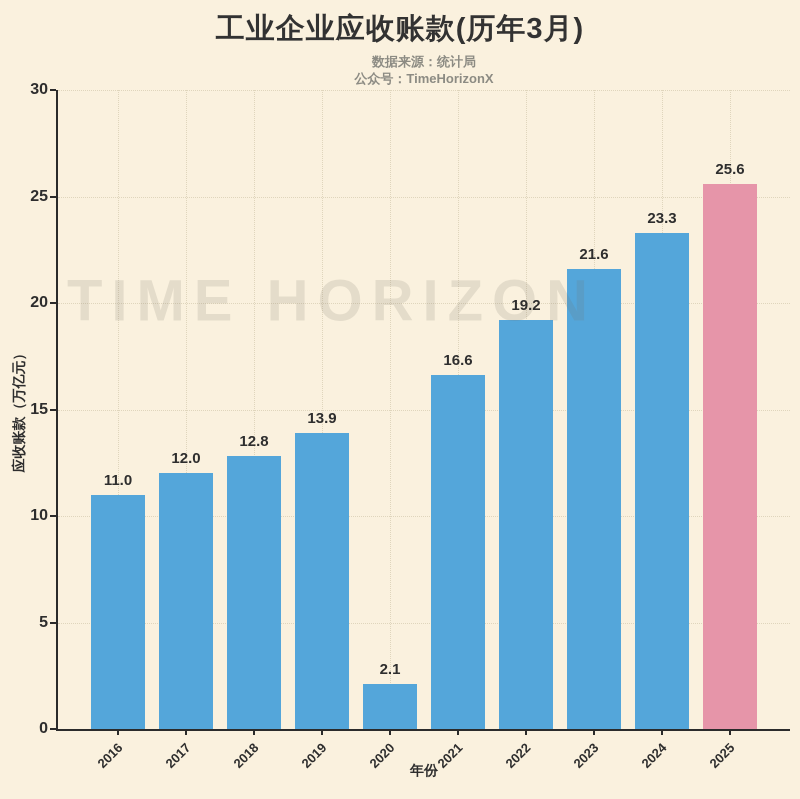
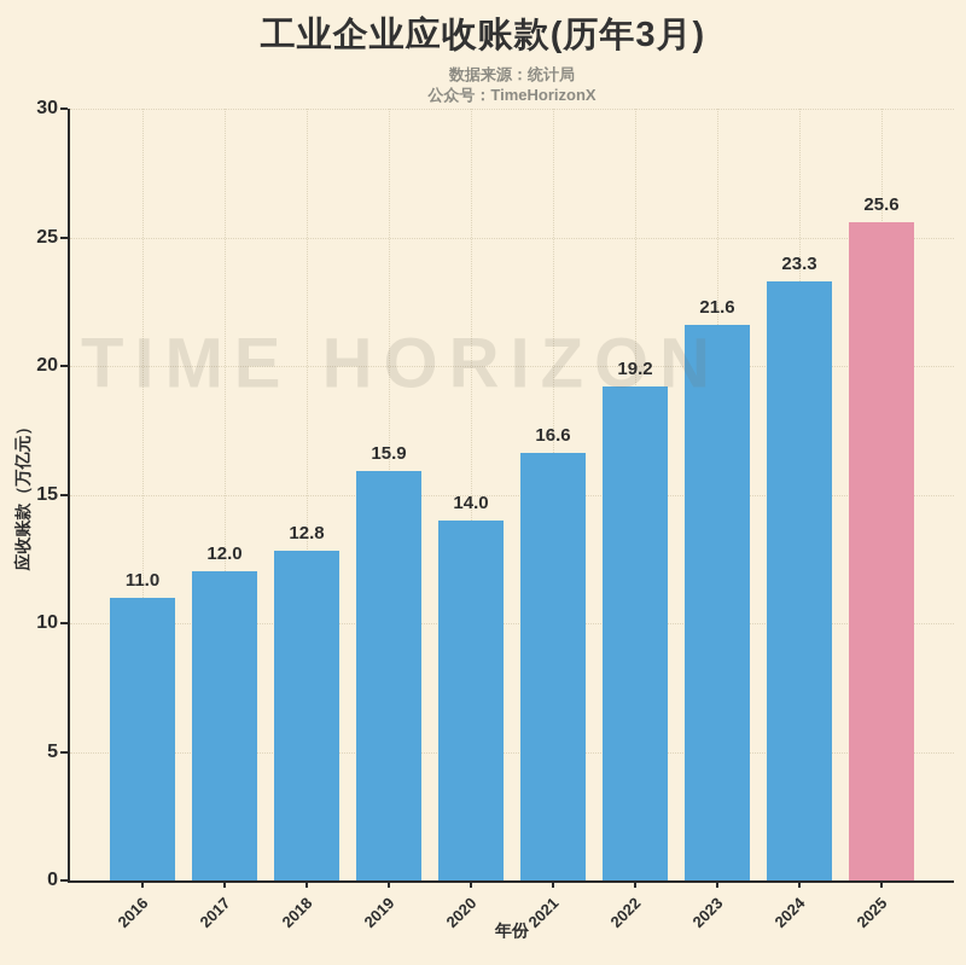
2019: 13.9 -> 15.9
2020: 2.1 -> 14.0
